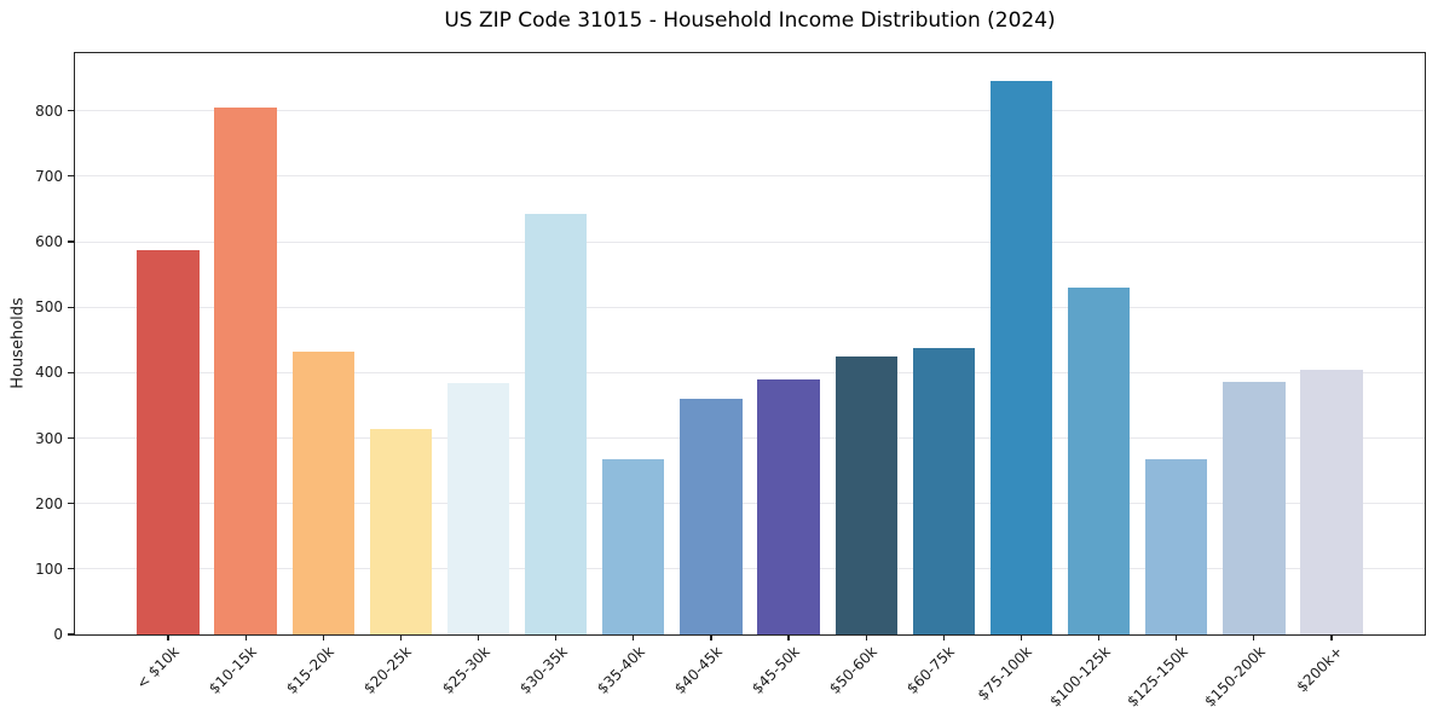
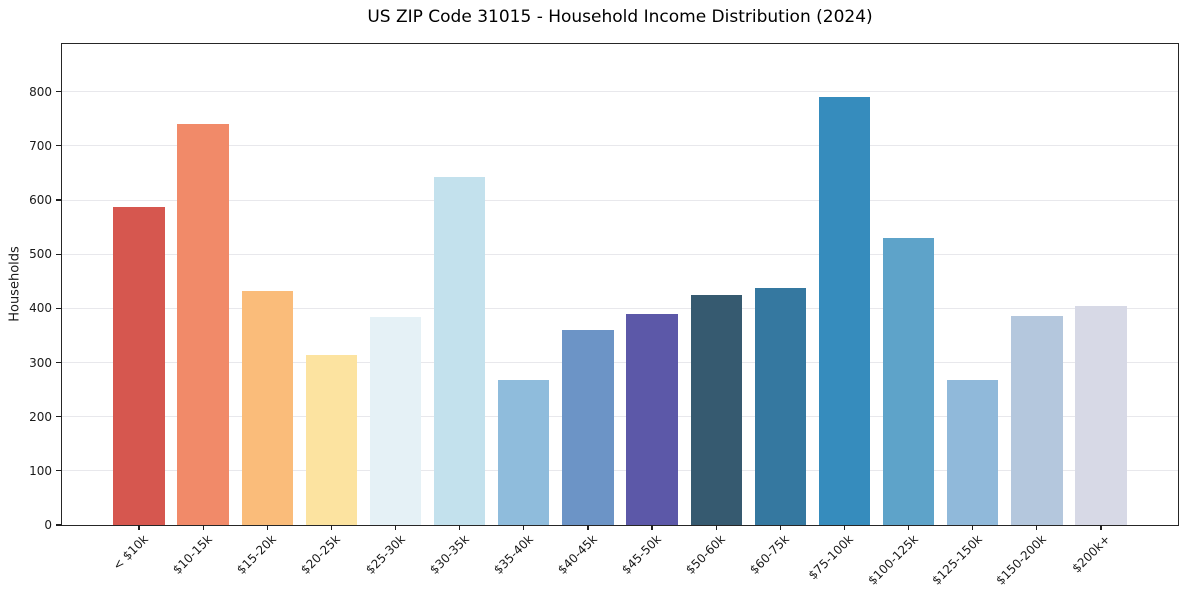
$10-15k: 800 -> 740
$75-100k: 840 -> 790
